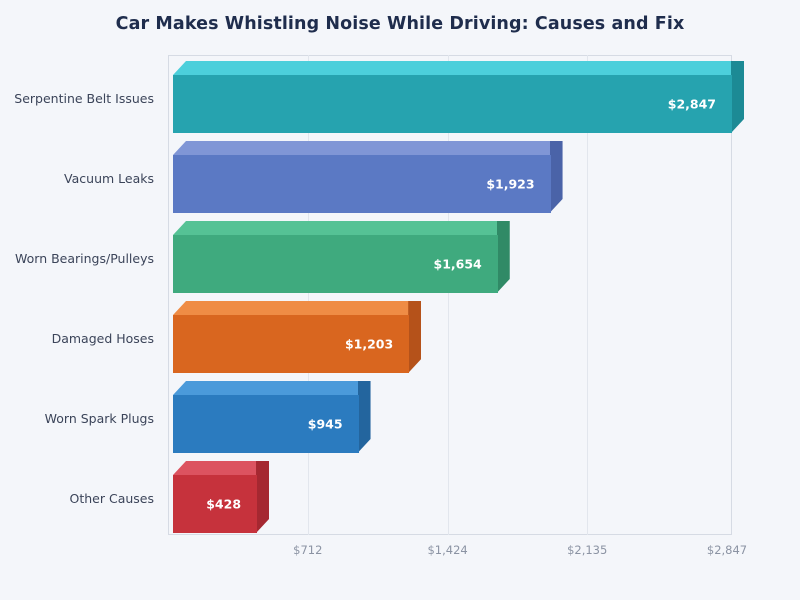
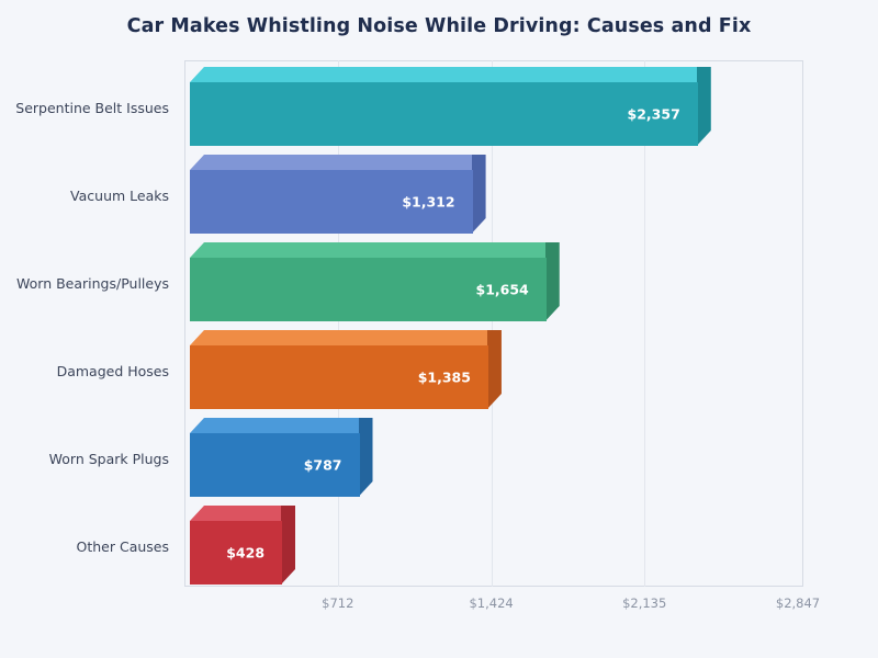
Serpentine Belt Issues: $2,847 -> $2,357
Vacuum Leaks: $1,923 -> $1,312
Damaged Hoses: $1,203 -> $1,385
Worn Spark Plugs: $945 -> $787
